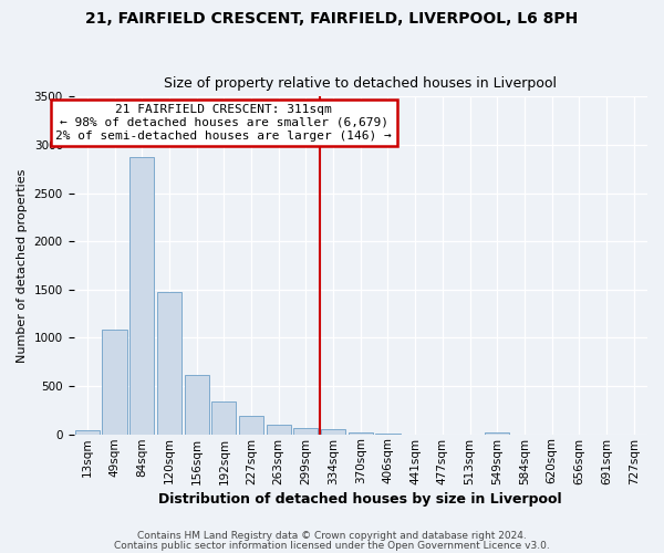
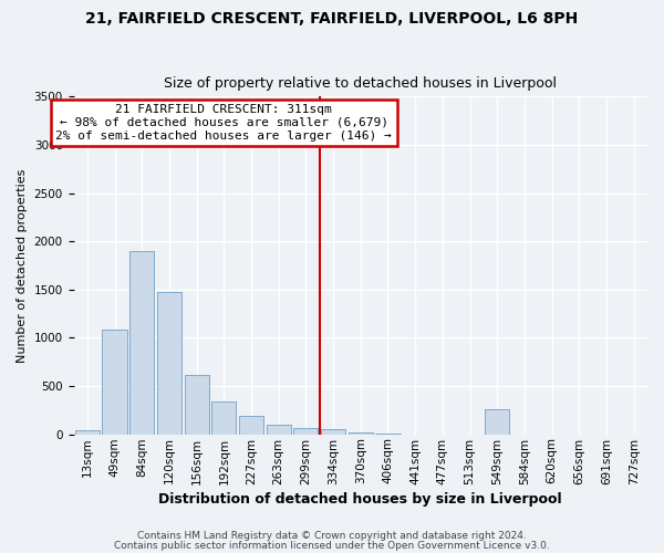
84sqm: 2870 -> 1900
549sqm: 20 -> 260
